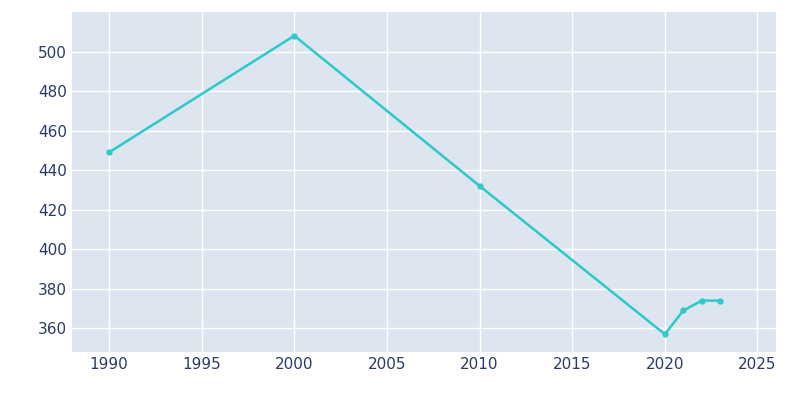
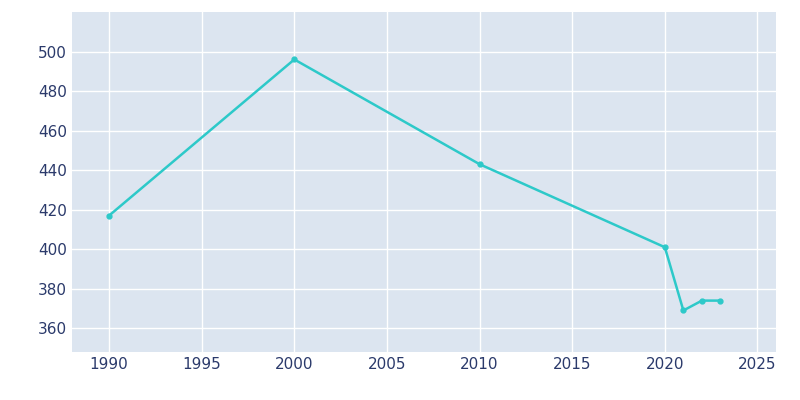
1990: 449 -> 417
2000: 508 -> 496
2010: 432 -> 443
2020: 357 -> 401
